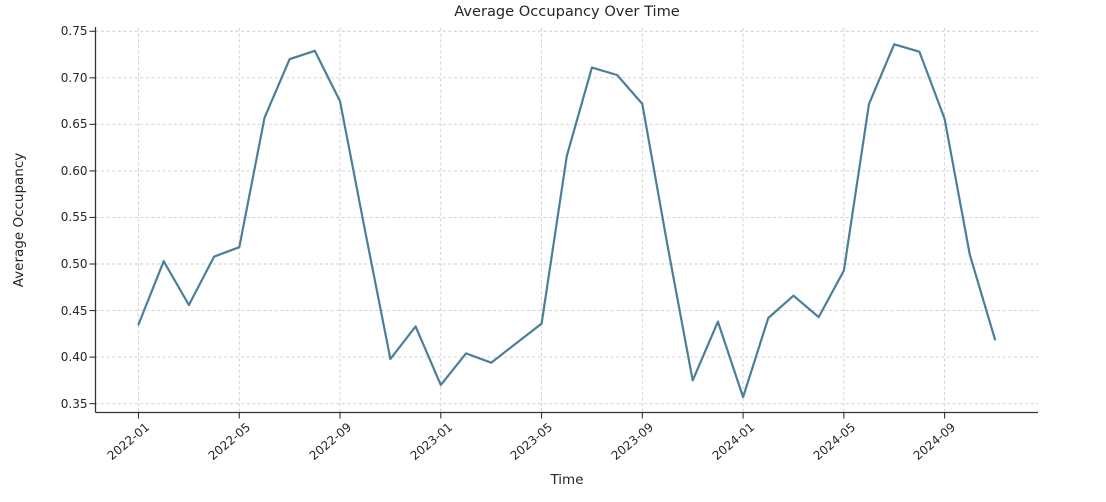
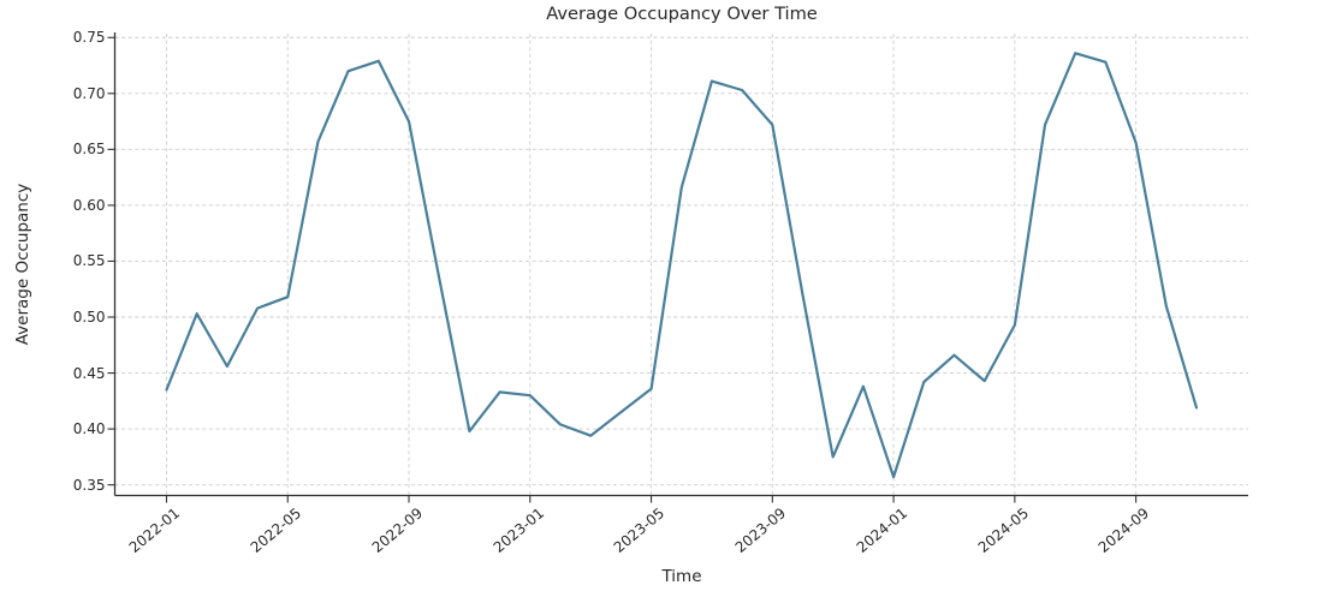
2023-01: 0.37 -> 0.43
